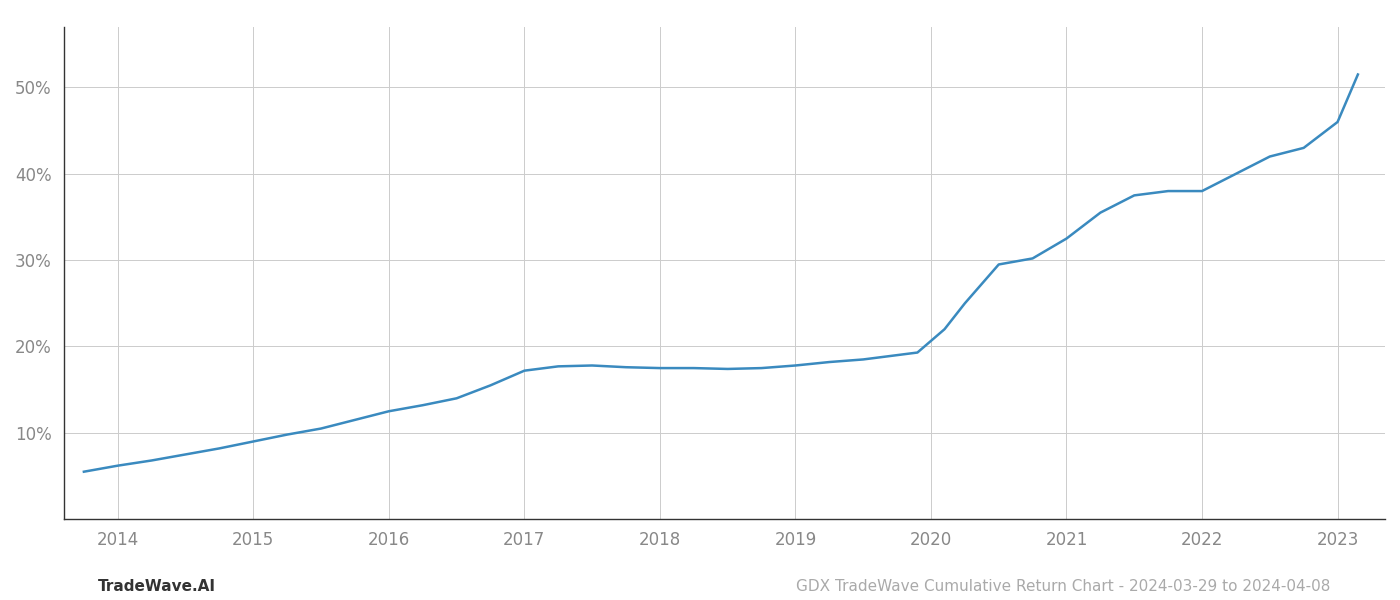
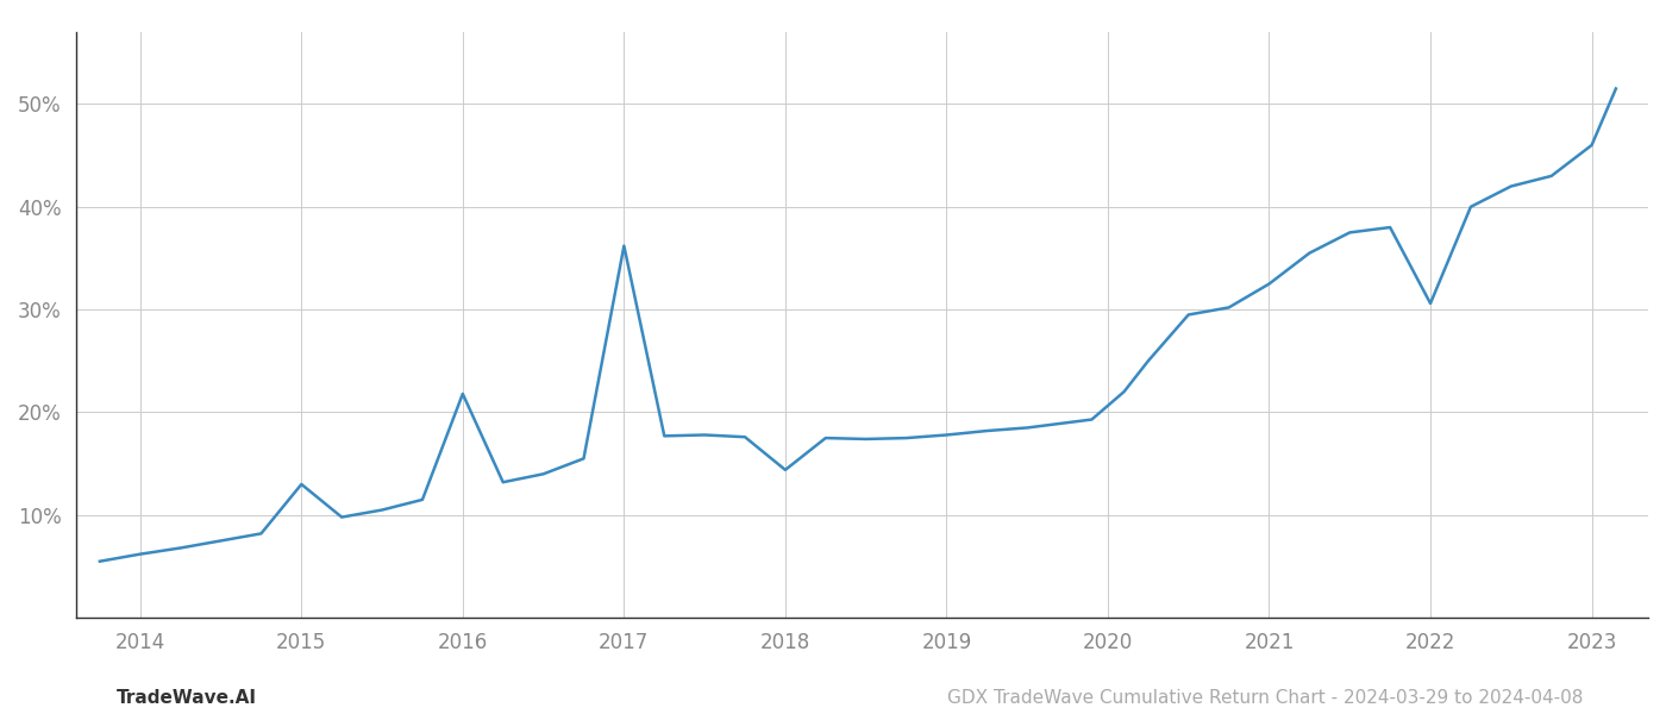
2015: 9.0% -> 13.0%
2016: 12.5% -> 21.8%
2017: 17.2% -> 36.2%
2018: 17.5% -> 14.4%
2022: 38.0% -> 30.6%
